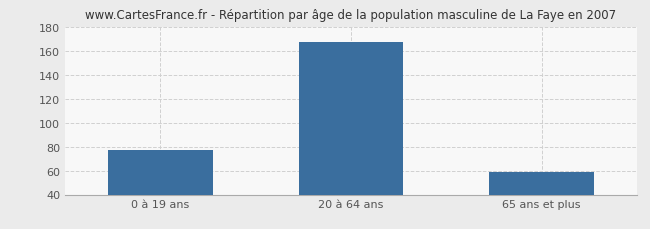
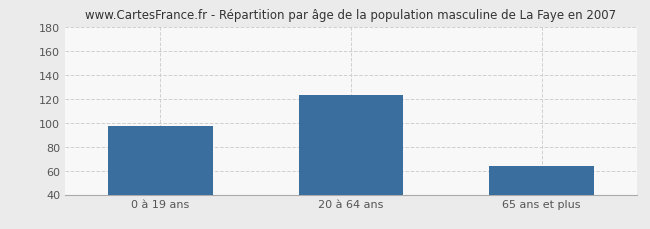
0 à 19 ans: 77 -> 97
20 à 64 ans: 167 -> 123
65 ans et plus: 59 -> 64
